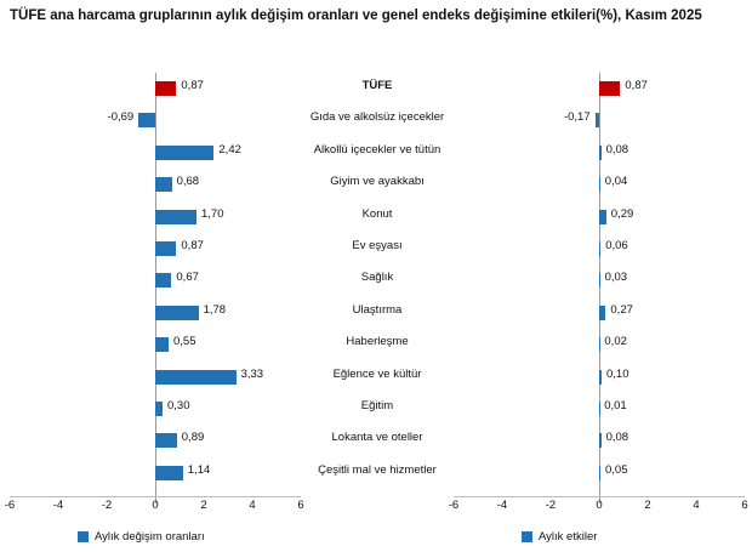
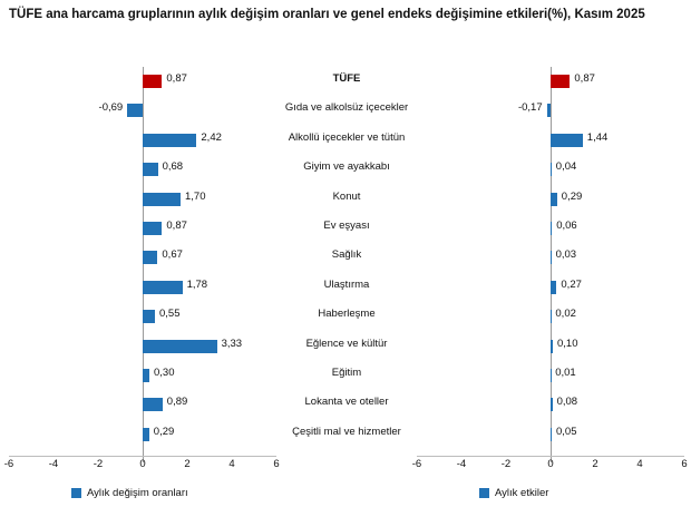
Aylık etkiler/Alkollü içecekler ve tütün: 0,08 -> 1,44
Aylık değişim oranları/Çeşitli mal ve hizmetler: 1,14 -> 0,29
